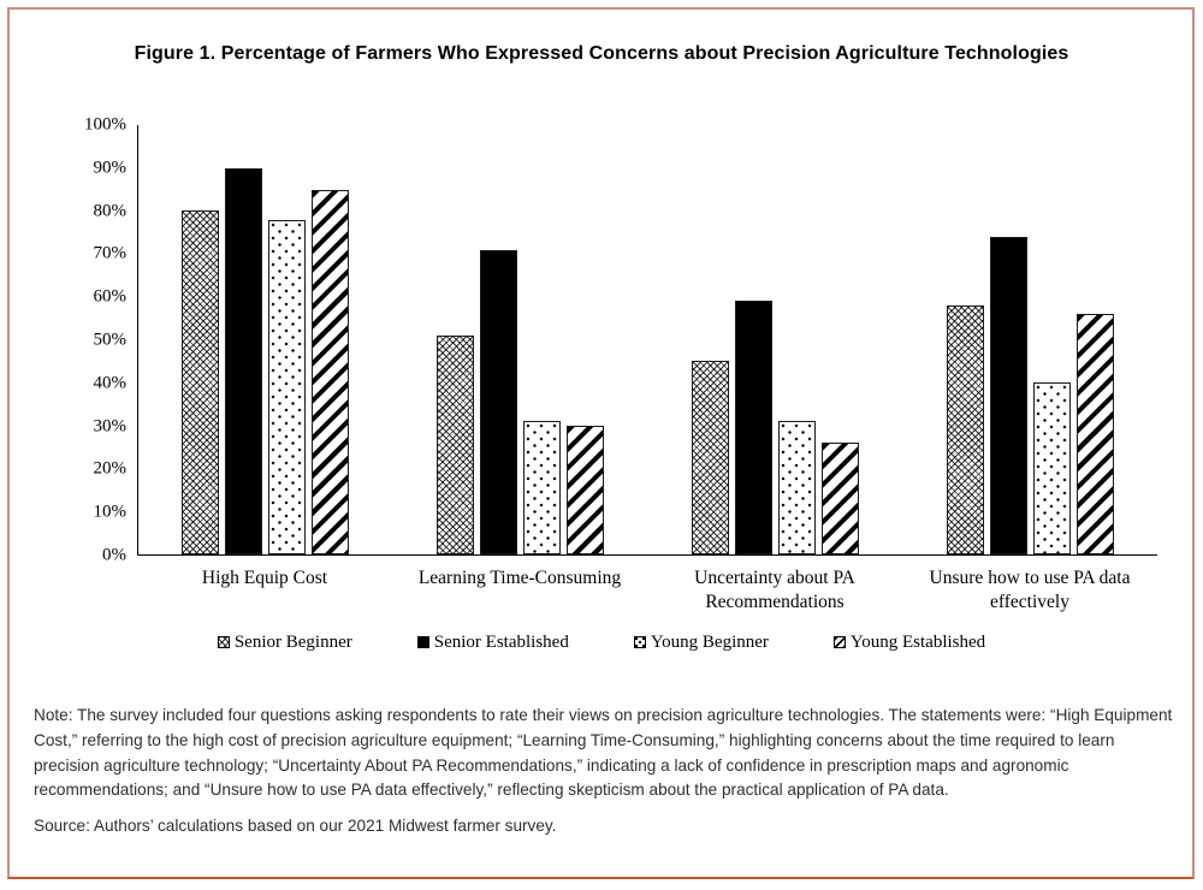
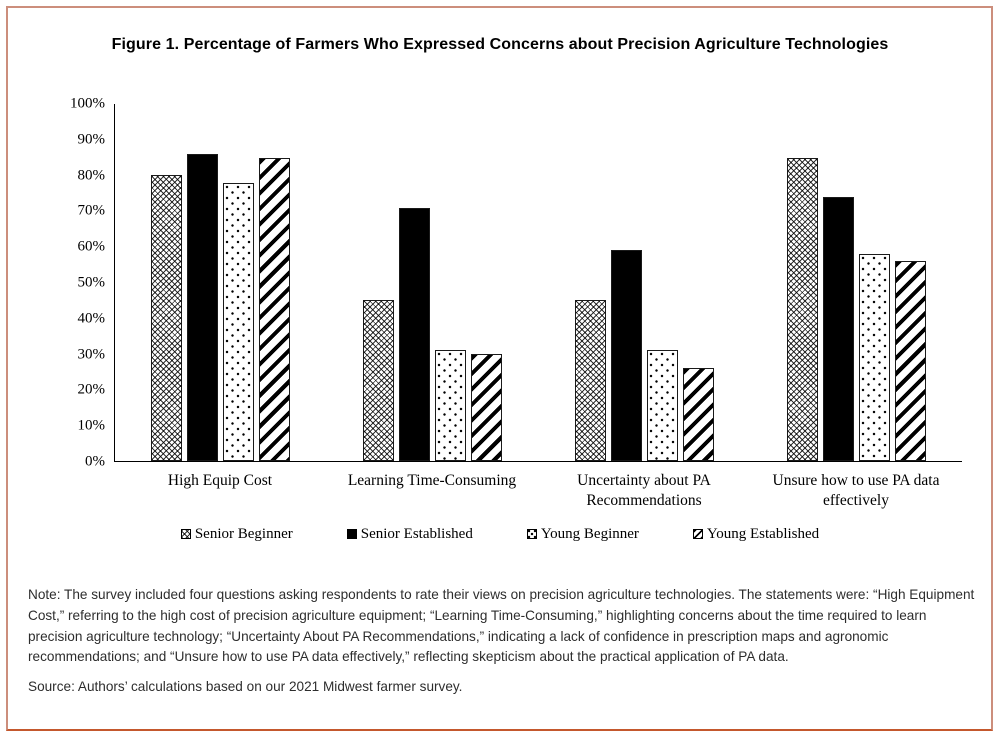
Senior Established/High Equip Cost: 90% -> 86%
Senior Beginner/Learning Time-Consuming: 51% -> 45%
Senior Beginner/Unsure how to use PA data effectively: 58% -> 85%
Young Beginner/Unsure how to use PA data effectively: 40% -> 58%
